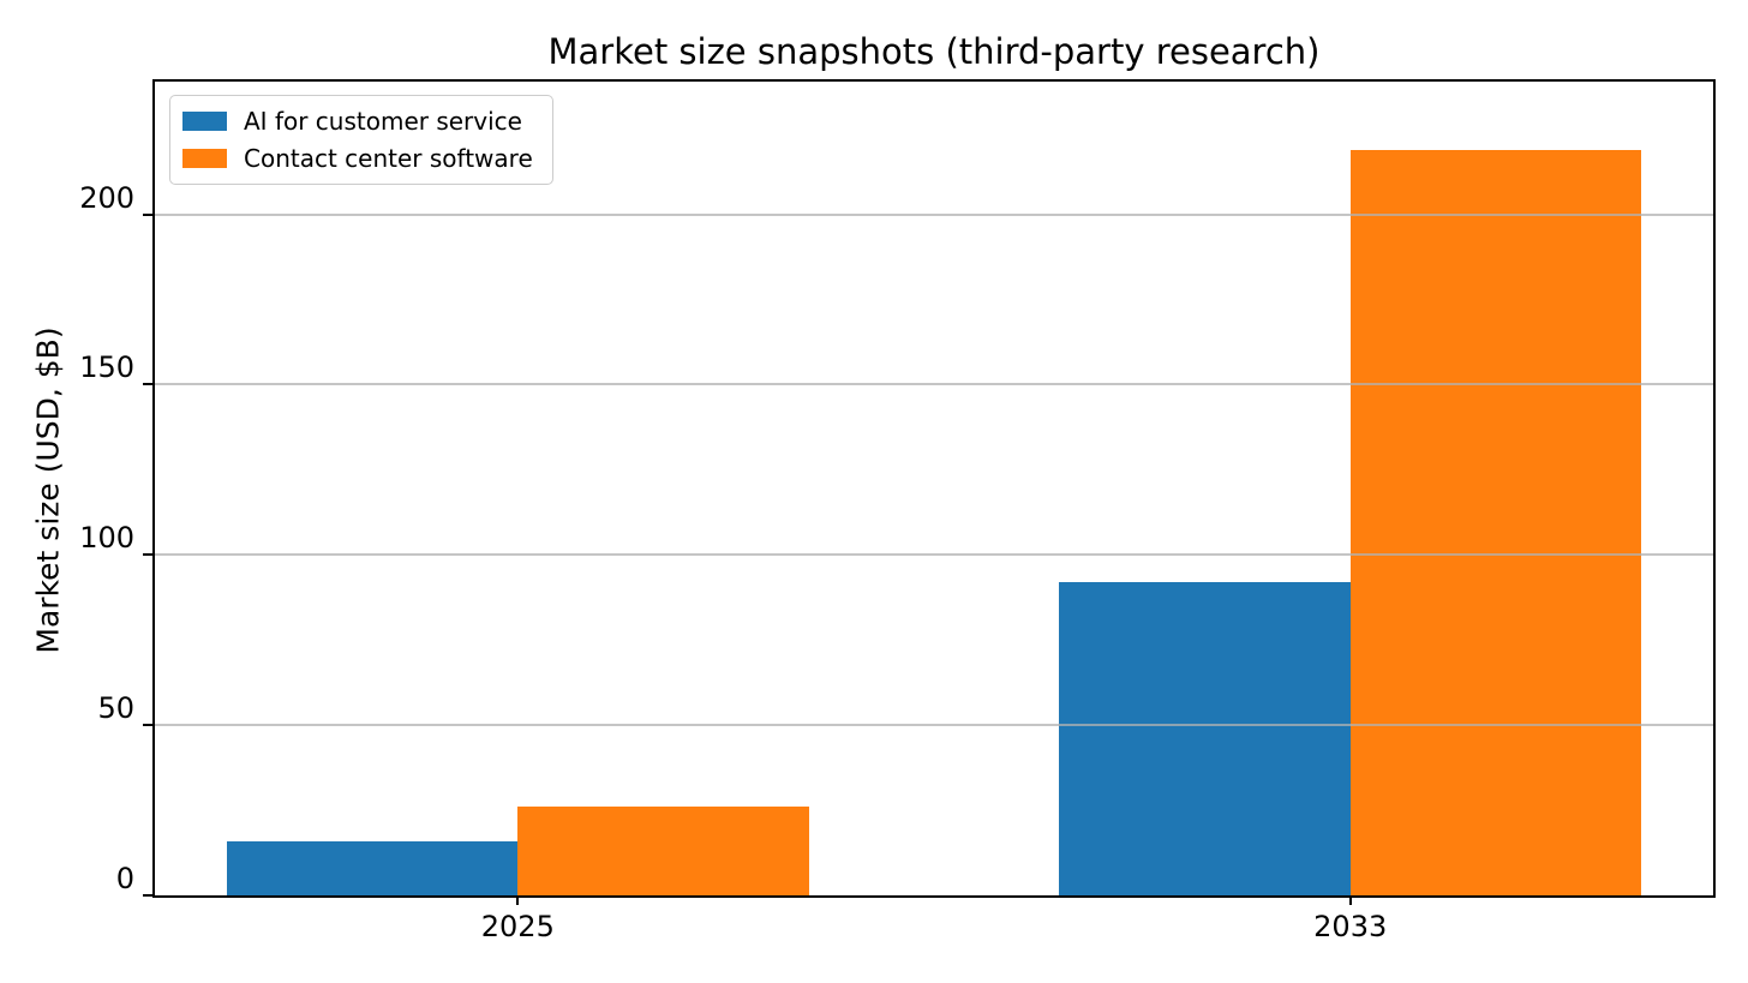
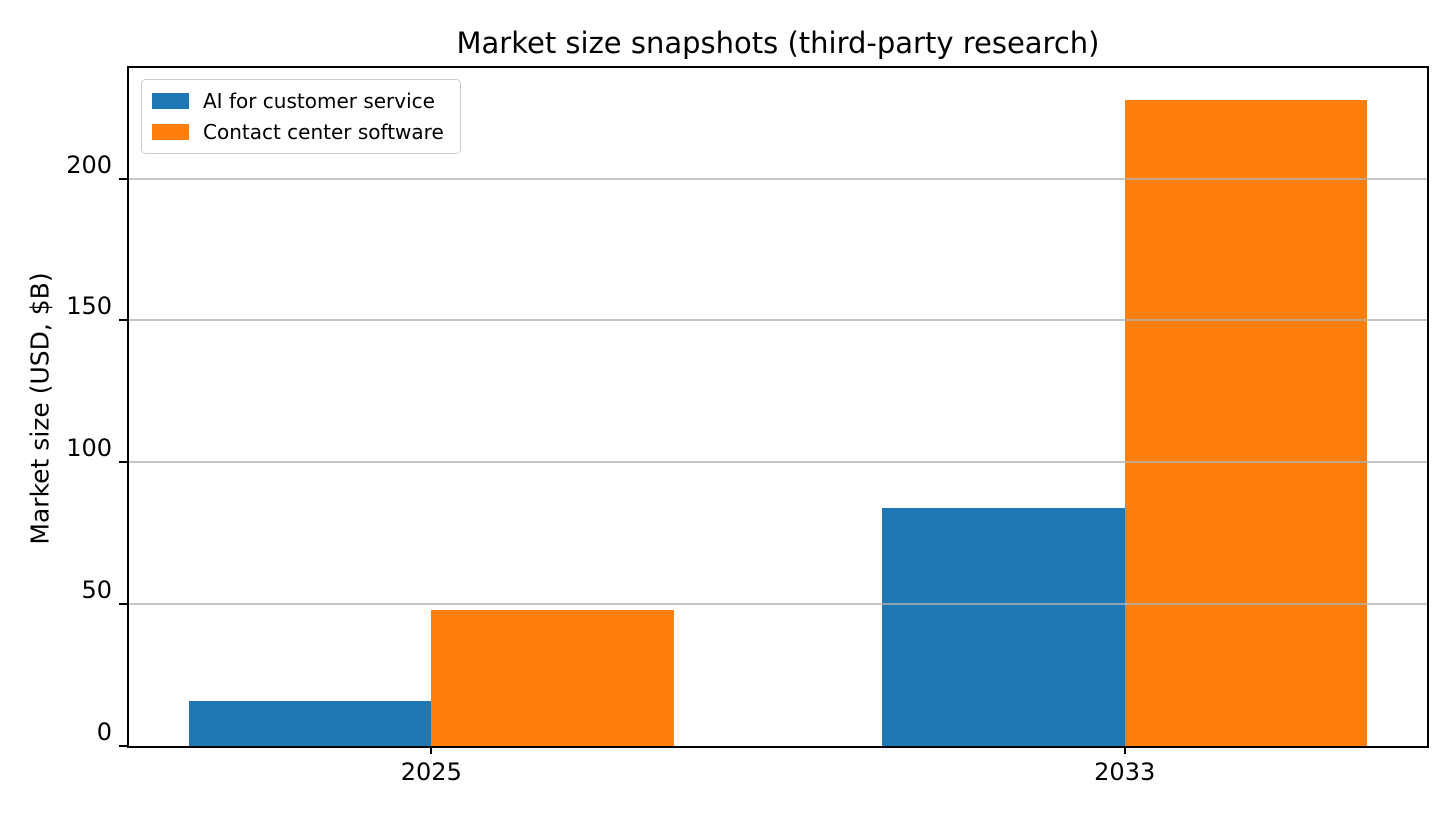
Contact center software/2025: 26 -> 48
AI for customer service/2033: 92 -> 84
Contact center software/2033: 219 -> 228
